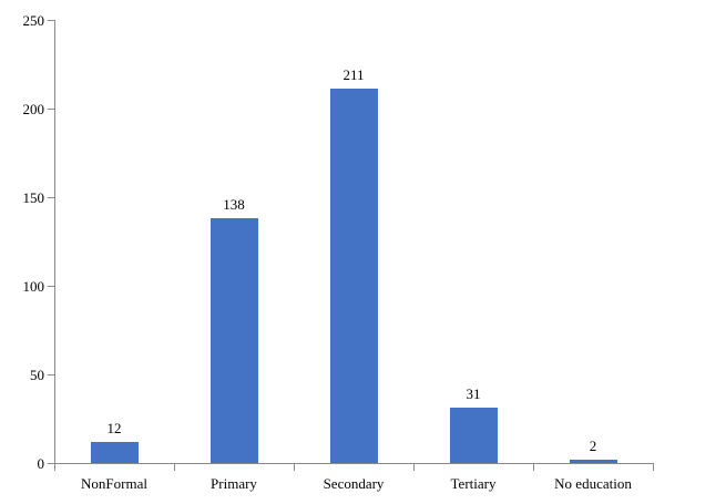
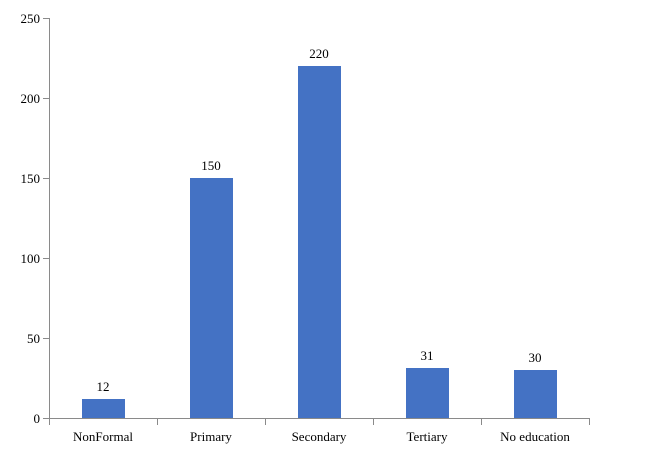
Primary: 138 -> 150
Secondary: 211 -> 220
No education: 2 -> 30
